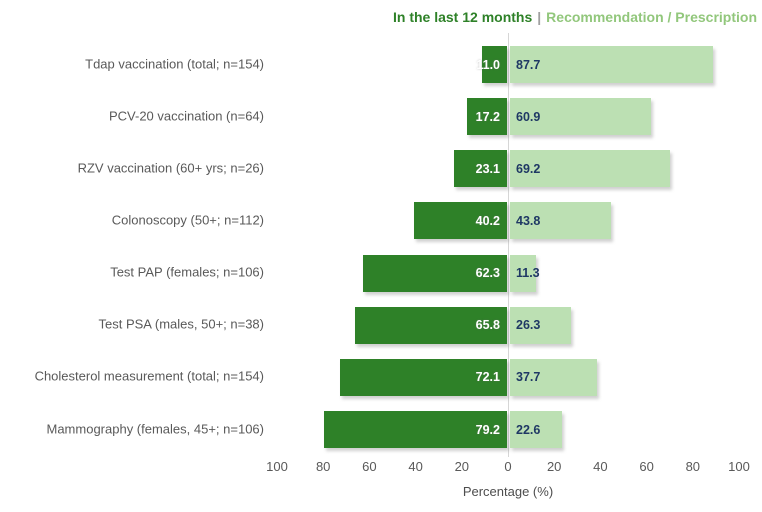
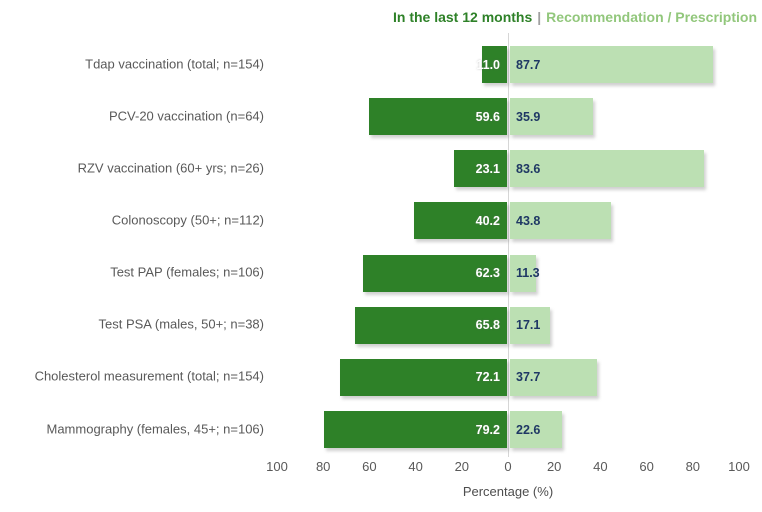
In the last 12 months/PCV-20 vaccination (n=64): 17.2 -> 59.6
Recommendation / Prescription/PCV-20 vaccination (n=64): 60.9 -> 35.9
Recommendation / Prescription/RZV vaccination (60+ yrs; n=26): 69.2 -> 83.6
Recommendation / Prescription/Test PSA (males, 50+; n=38): 26.3 -> 17.1
